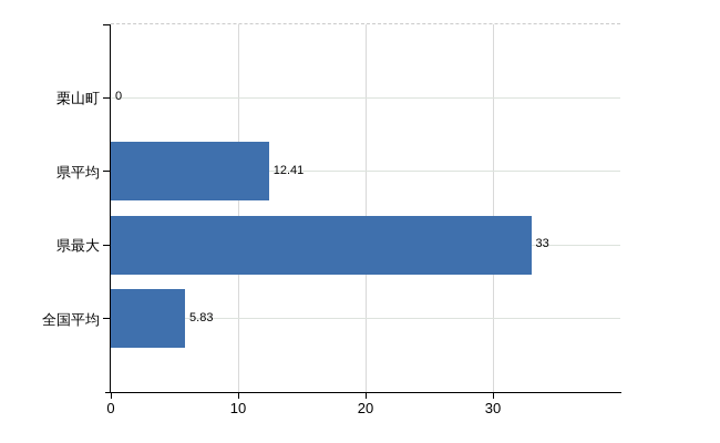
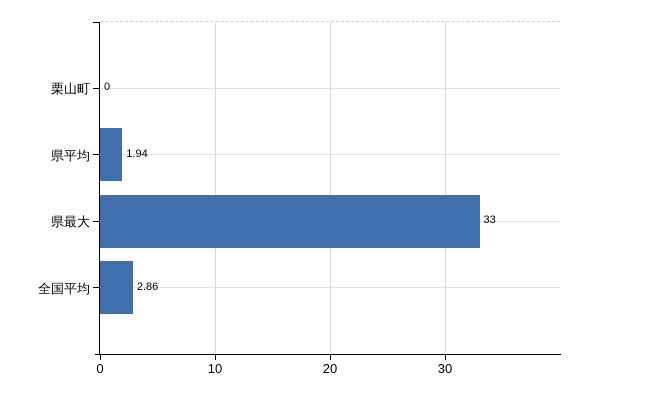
県平均: 12.41 -> 1.94
全国平均: 5.83 -> 2.86
